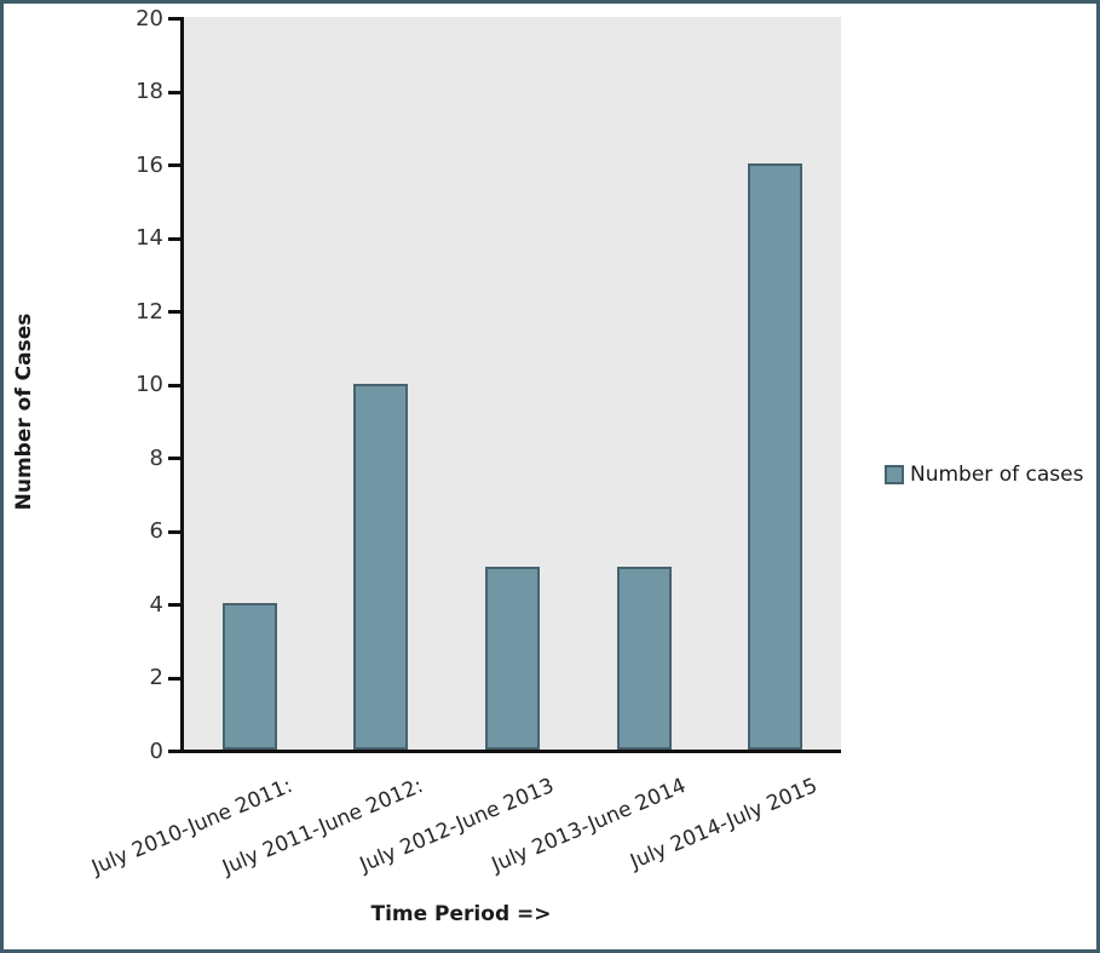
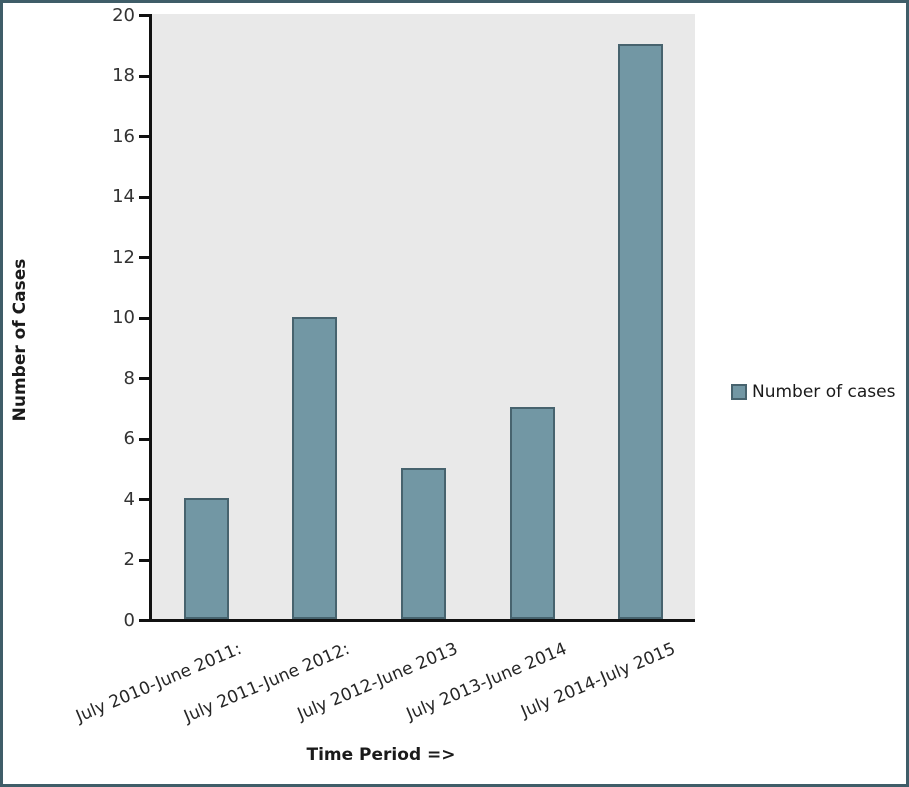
July 2013-June 2014: 5 -> 7
July 2014-July 2015: 16 -> 19
